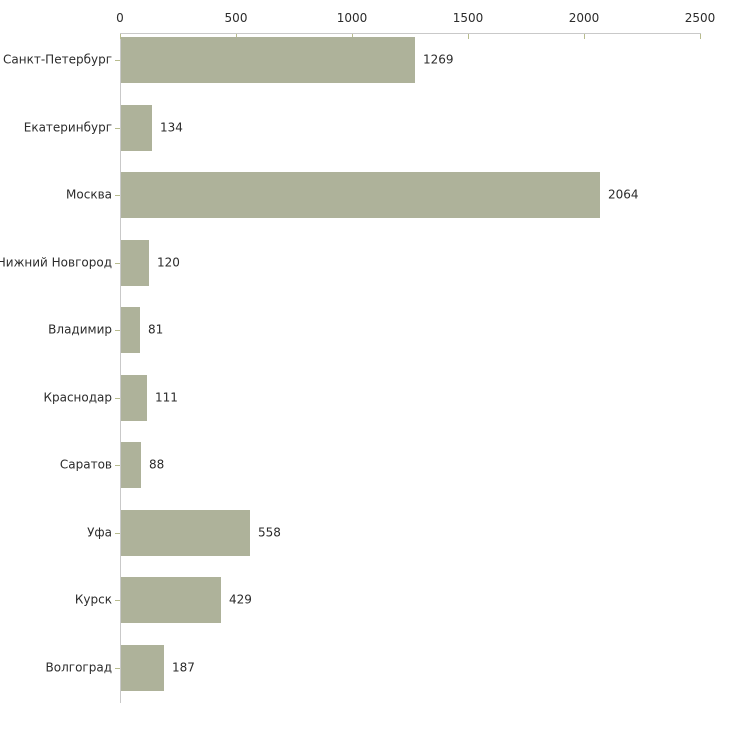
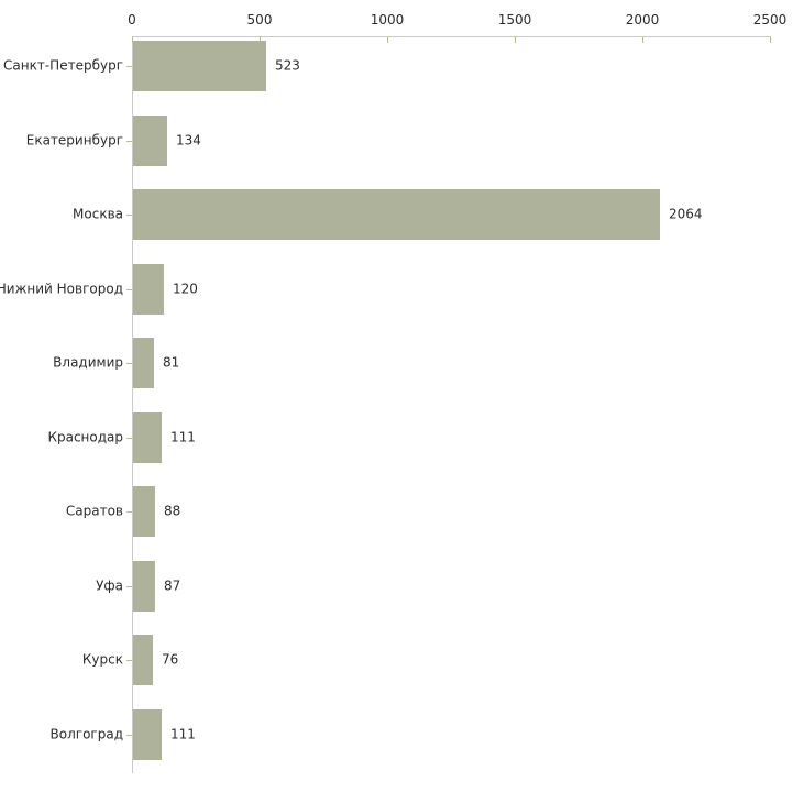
Санкт-Петербург: 1269 -> 523
Уфа: 558 -> 87
Курск: 429 -> 76
Волгоград: 187 -> 111
